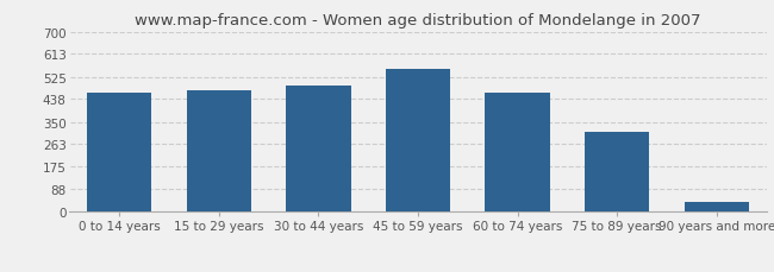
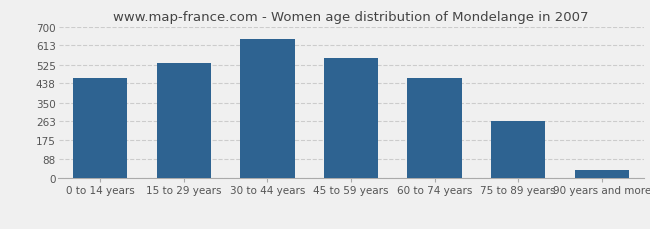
15 to 29 years: 470 -> 530
30 to 44 years: 490 -> 641
75 to 89 years: 310 -> 265
